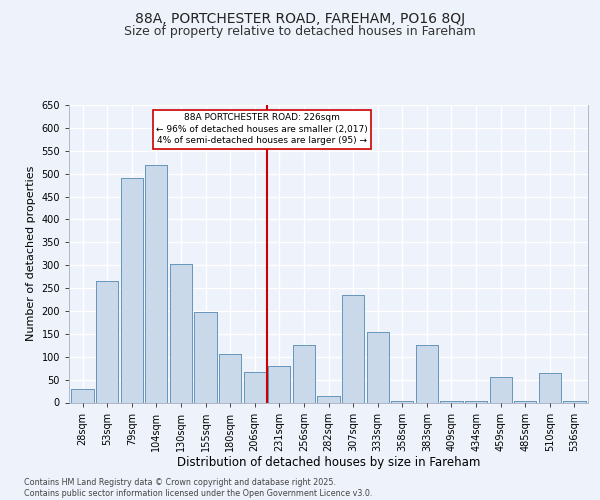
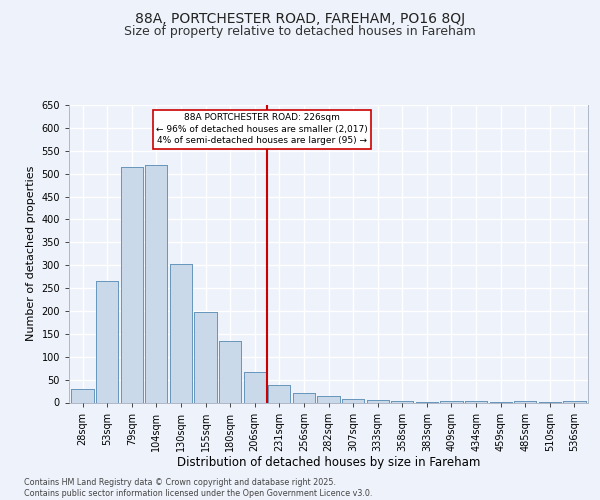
79sqm: 490 -> 515
180sqm: 105 -> 135
231sqm: 80 -> 38
256sqm: 125 -> 20
307sqm: 235 -> 8
333sqm: 155 -> 6
383sqm: 125 -> 1
459sqm: 55 -> 1
510sqm: 65 -> 1
